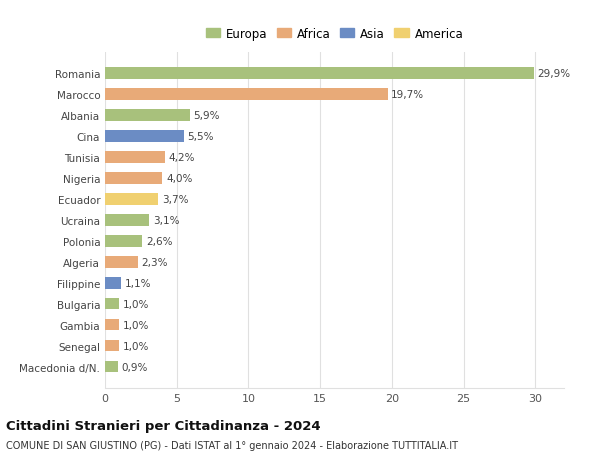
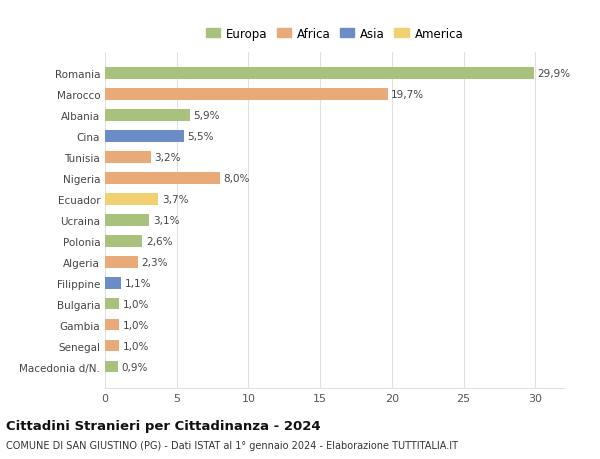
Tunisia: 4,2% -> 3,2%
Nigeria: 4,0% -> 8,0%
